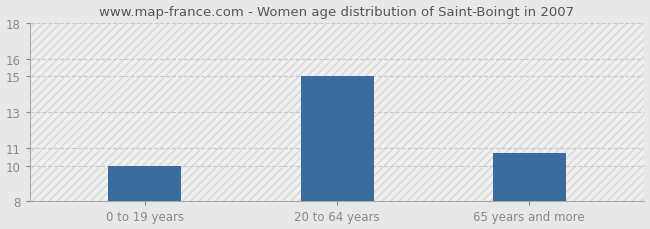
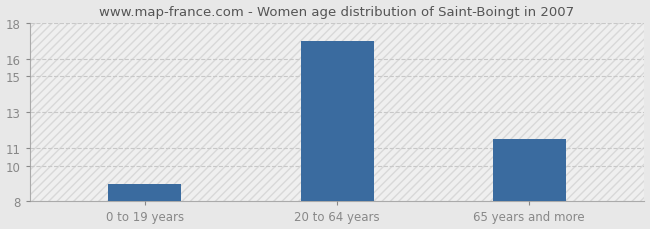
0 to 19 years: 10.0 -> 9.0
20 to 64 years: 15.0 -> 17.0
65 years and more: 10.7 -> 11.5
